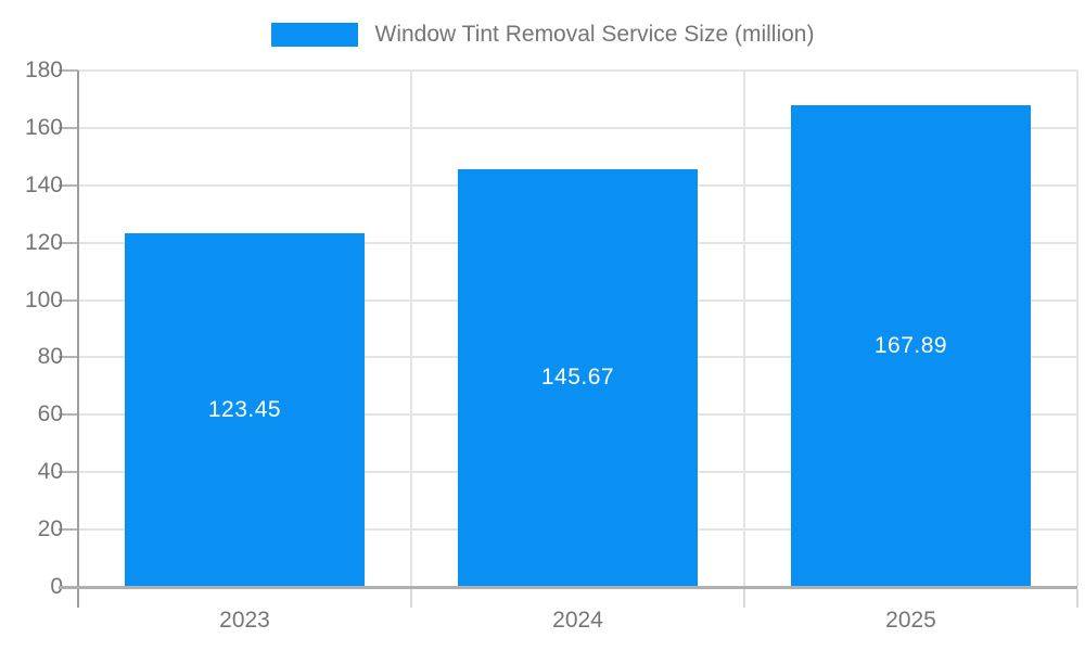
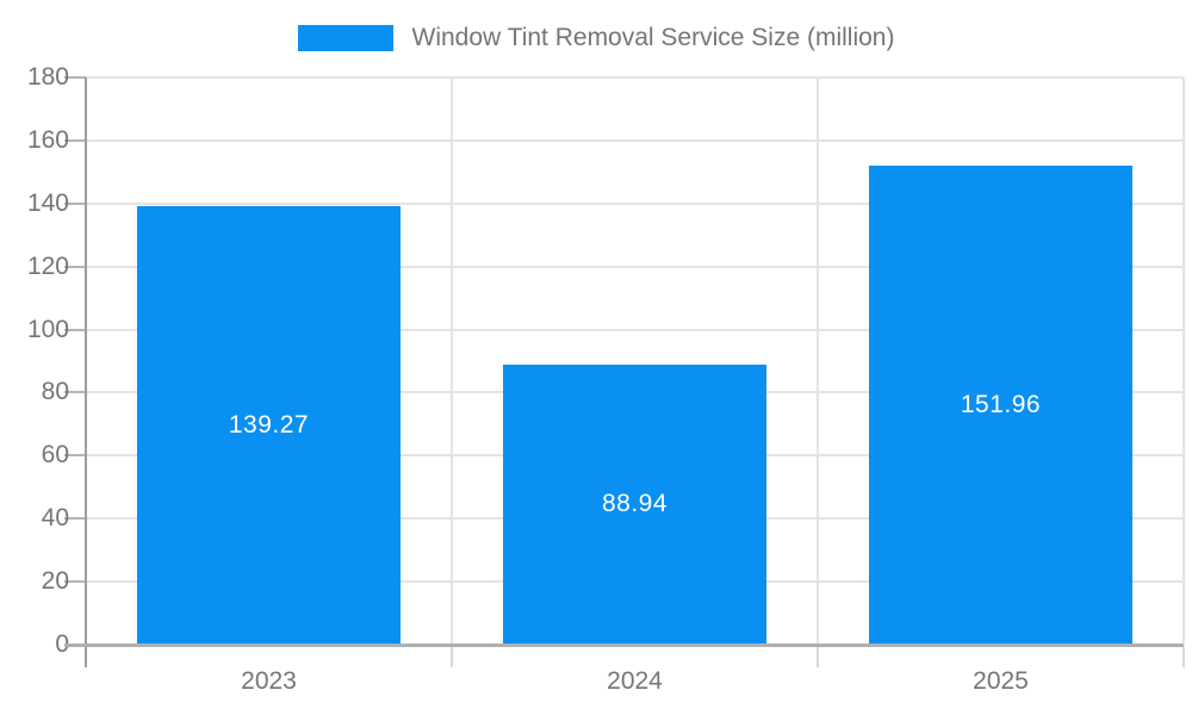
2023: 123.45 -> 139.27
2024: 145.67 -> 88.94
2025: 167.89 -> 151.96
